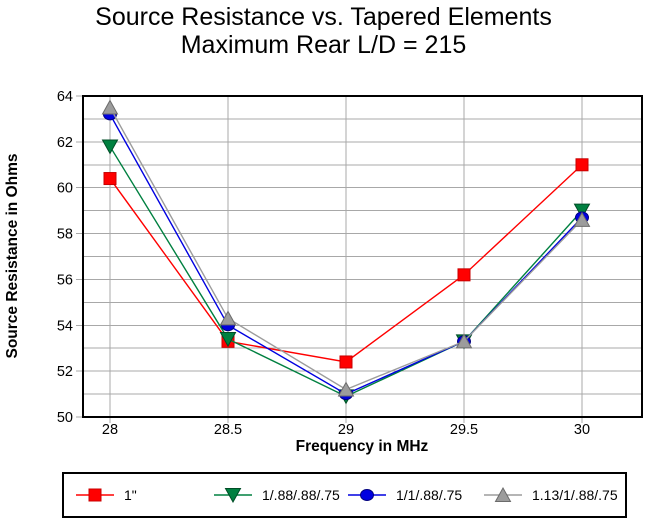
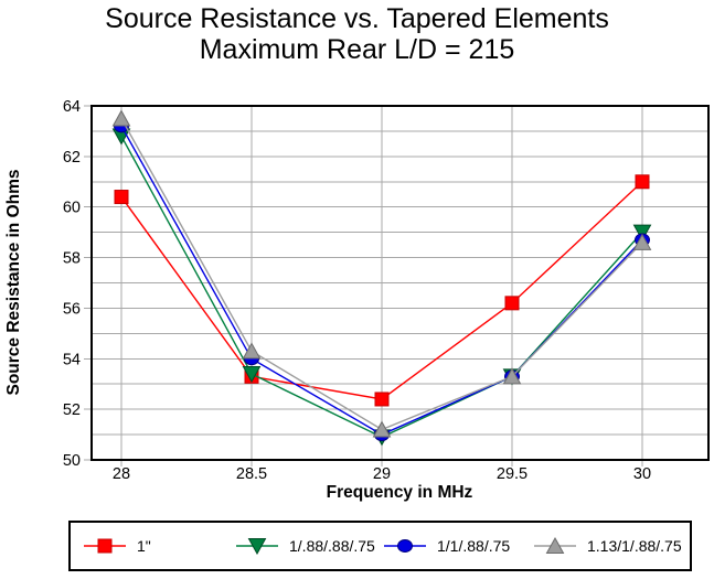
1/.88/.88/.75/28: 61.8 -> 62.8
